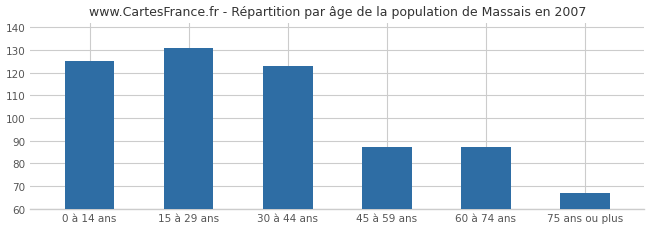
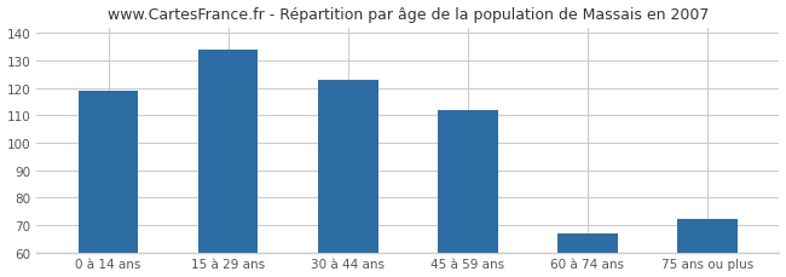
0 à 14 ans: 125 -> 119
15 à 29 ans: 131 -> 134
45 à 59 ans: 87 -> 112
60 à 74 ans: 87 -> 67
75 ans ou plus: 67 -> 72
